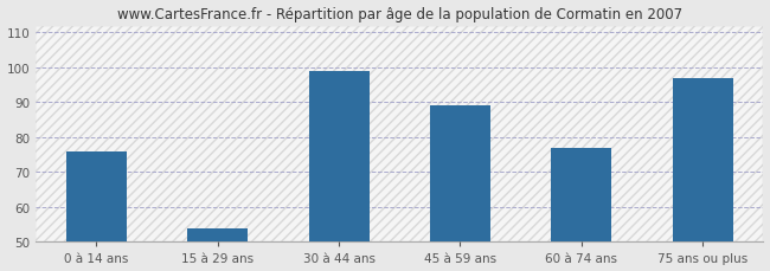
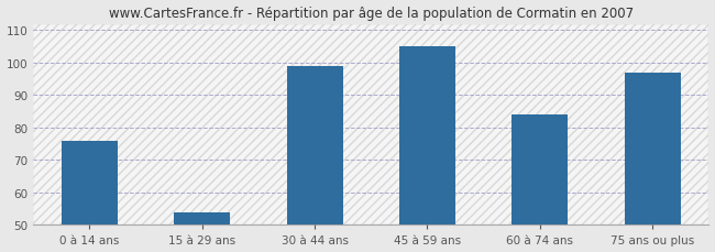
45 à 59 ans: 89 -> 105
60 à 74 ans: 77 -> 84
